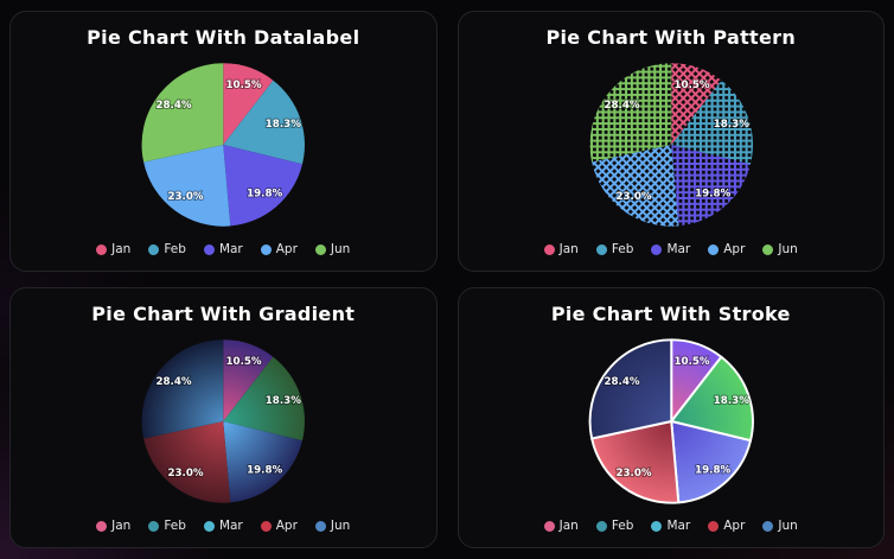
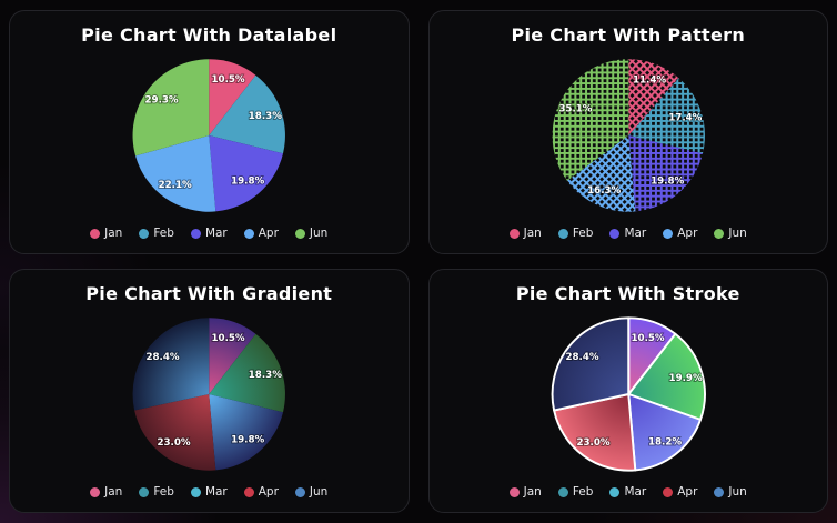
Pie Chart With Datalabel/Apr: 23.0% -> 22.1%
Pie Chart With Datalabel/Jun: 28.4% -> 29.3%
Pie Chart With Pattern/Jan: 10.5% -> 11.4%
Pie Chart With Pattern/Feb: 18.3% -> 17.4%
Pie Chart With Pattern/Apr: 23.0% -> 16.3%
Pie Chart With Pattern/Jun: 28.4% -> 35.1%
Pie Chart With Stroke/Feb: 18.3% -> 19.9%
Pie Chart With Stroke/Mar: 19.8% -> 18.2%
